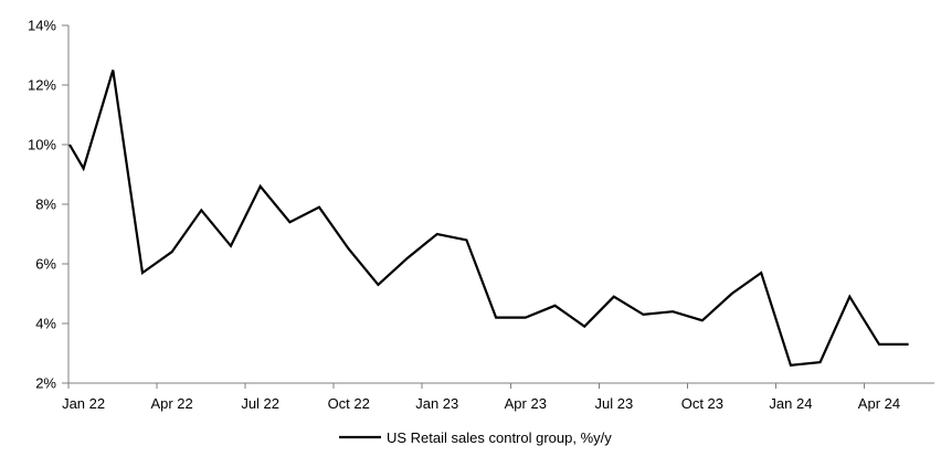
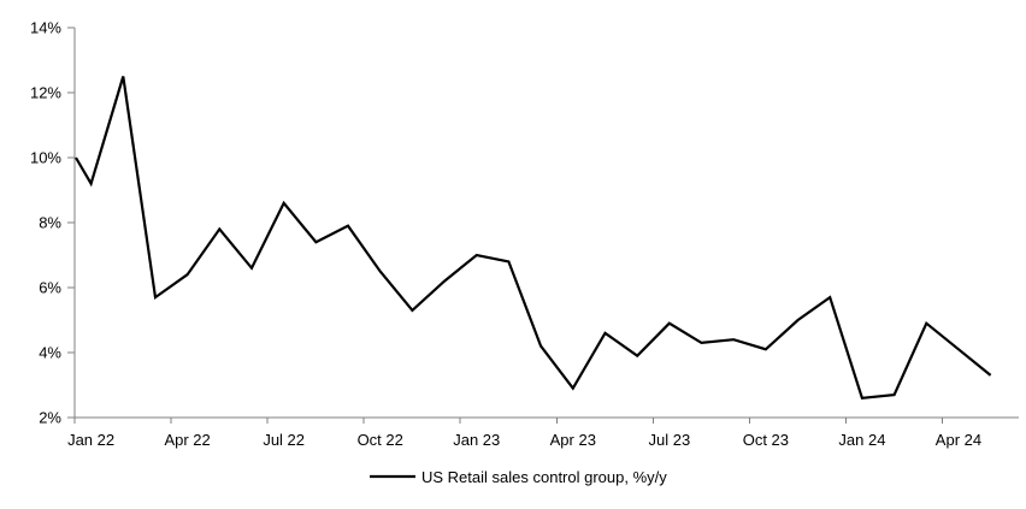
Apr 23: 4.2% -> 2.9%
Apr 24: 3.3% -> 4.1%
